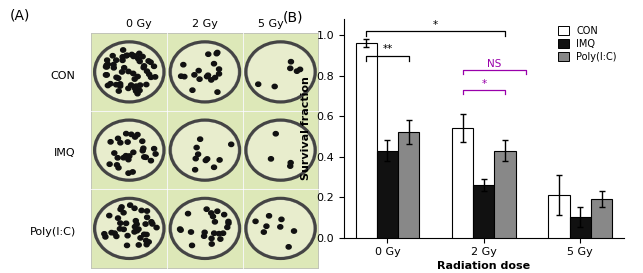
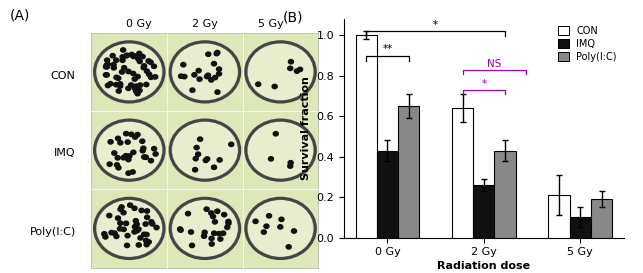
CON/0 Gy: 0.96 -> 1.00
Poly(I:C)/0 Gy: 0.52 -> 0.65
CON/2 Gy: 0.54 -> 0.64
